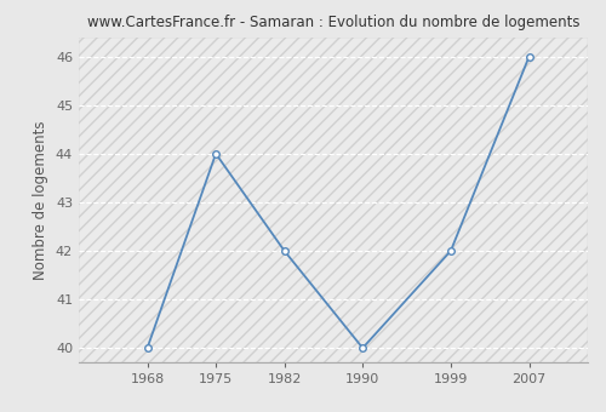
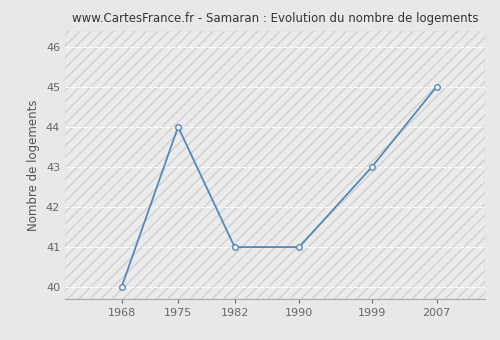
1982: 42 -> 41
1990: 40 -> 41
1999: 42 -> 43
2007: 46 -> 45
